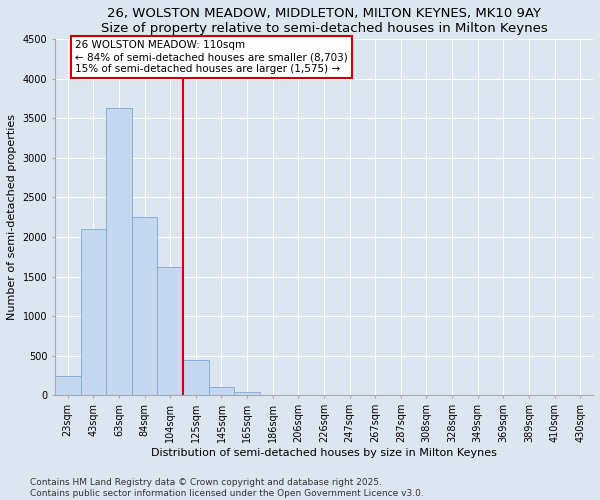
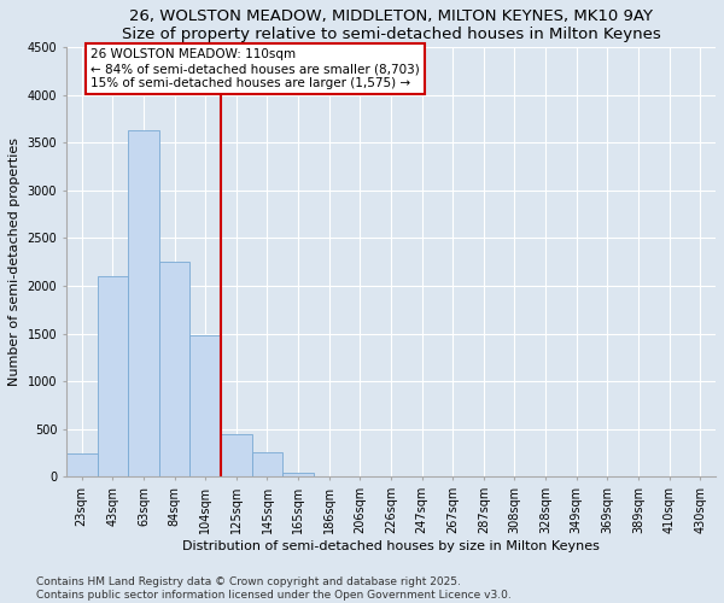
104sqm: 1620 -> 1480
145sqm: 110 -> 260
